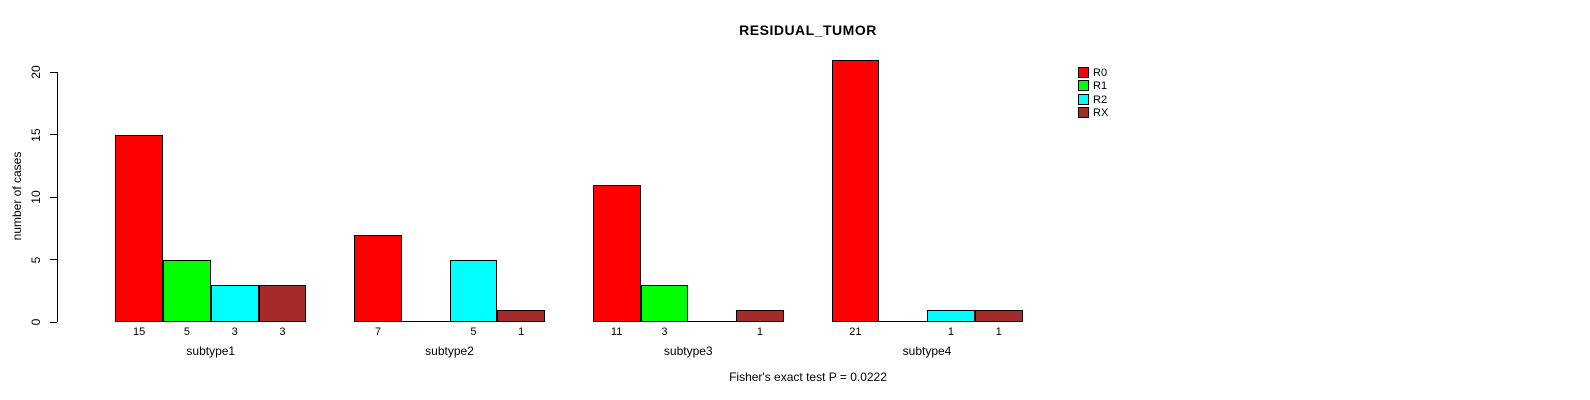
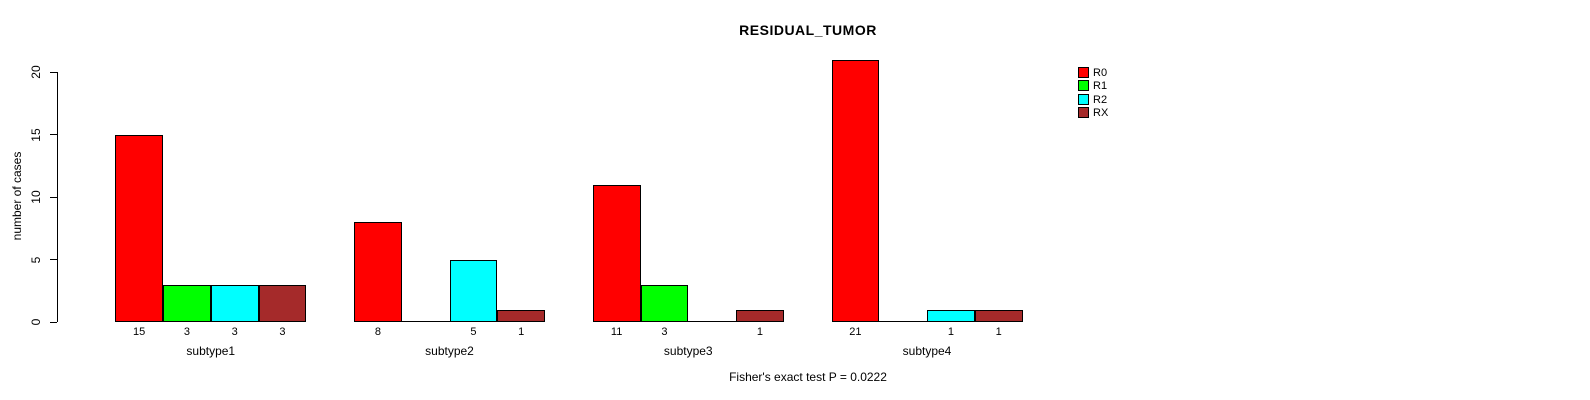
R1/subtype1: 5 -> 3
R0/subtype2: 7 -> 8
